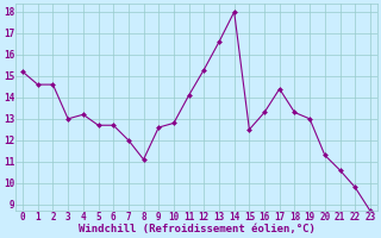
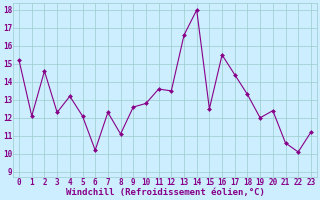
1: 14.6 -> 12.1
3: 13.0 -> 12.3
5: 12.7 -> 12.1
6: 12.7 -> 10.2
7: 12.0 -> 12.3
11: 14.1 -> 13.6
12: 15.3 -> 13.5
16: 13.3 -> 15.5
19: 13.0 -> 12.0
20: 11.3 -> 12.4
22: 9.8 -> 10.1
23: 8.7 -> 11.2
